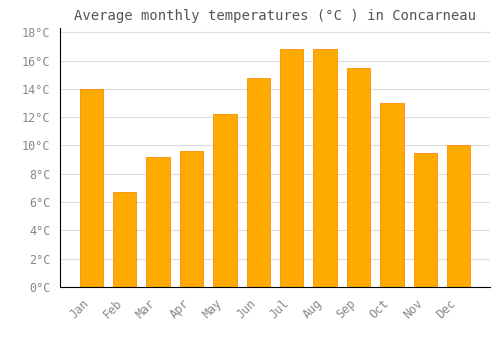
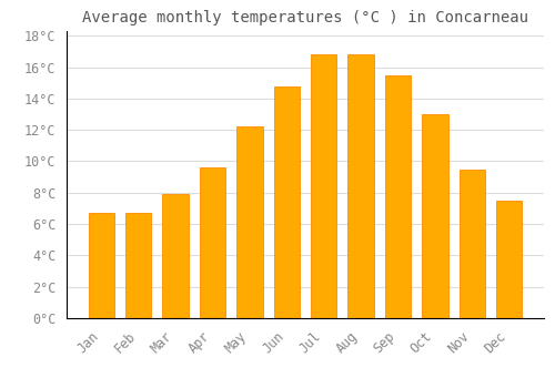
Jan: 14.0°C -> 6.7°C
Mar: 9.2°C -> 7.9°C
Dec: 10.0°C -> 7.5°C
